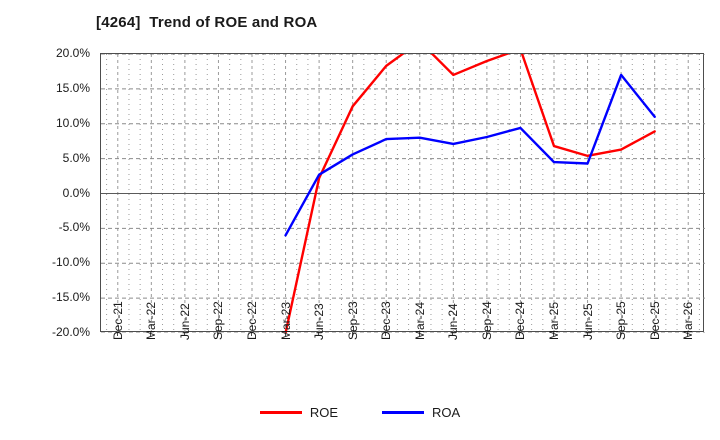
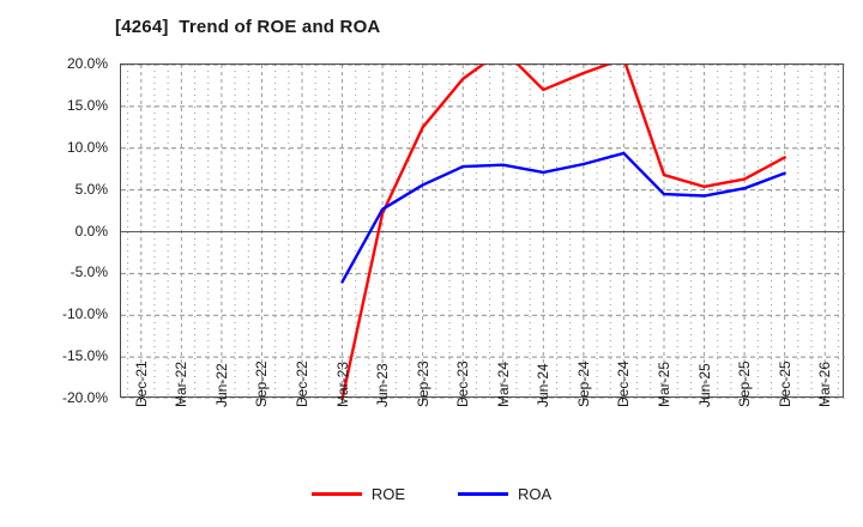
ROA/Sep-25: 17% -> 5%
ROA/Dec-25: 11% -> 7%
